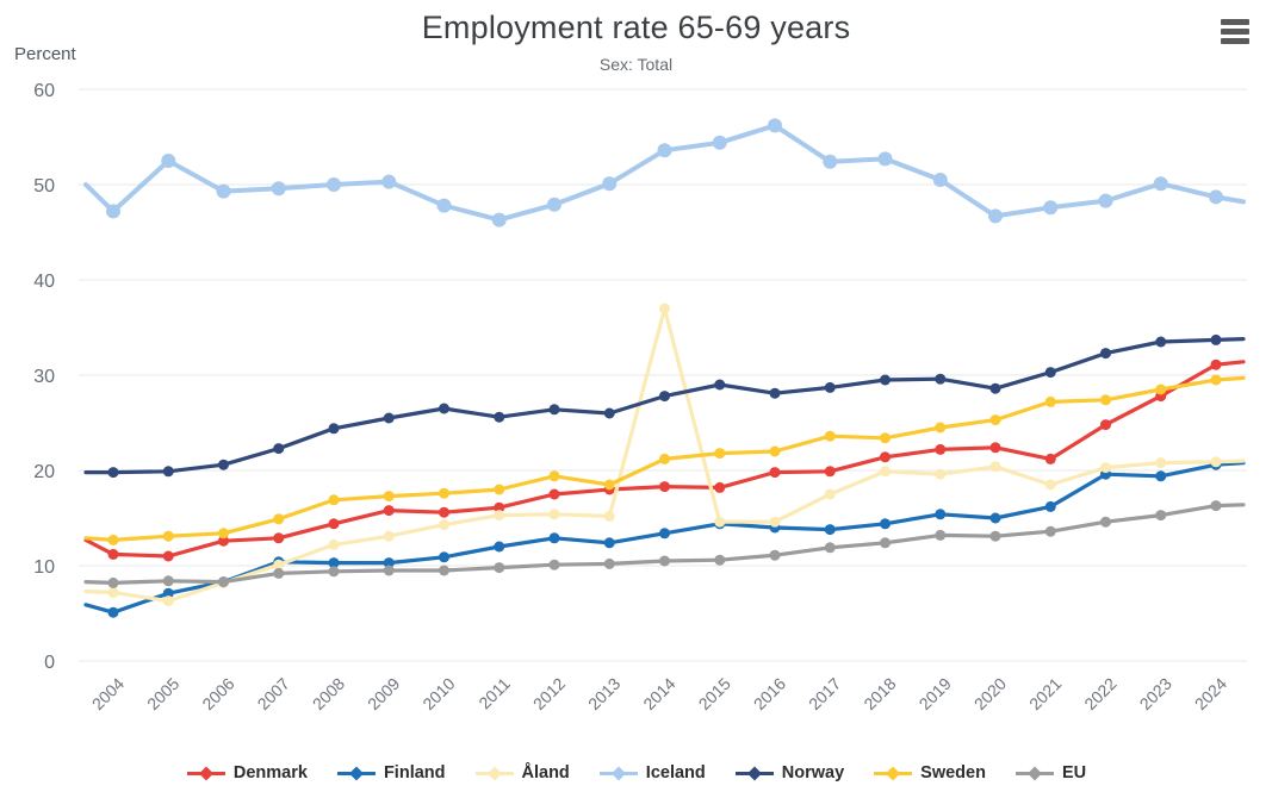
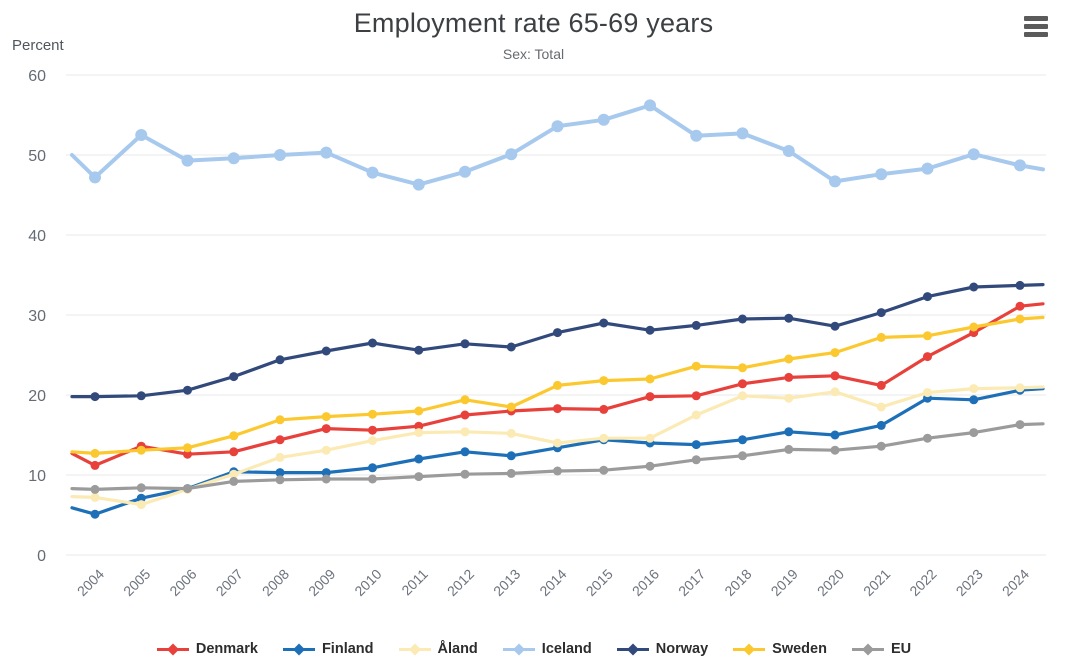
Denmark/2005: 11 -> 14
Åland/2014: 37 -> 14
